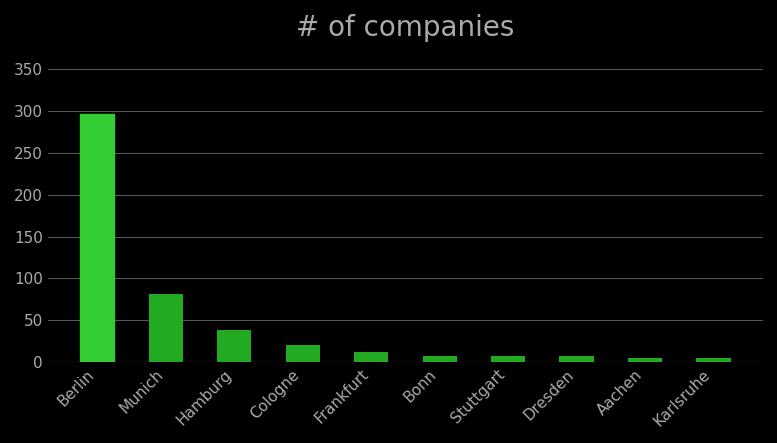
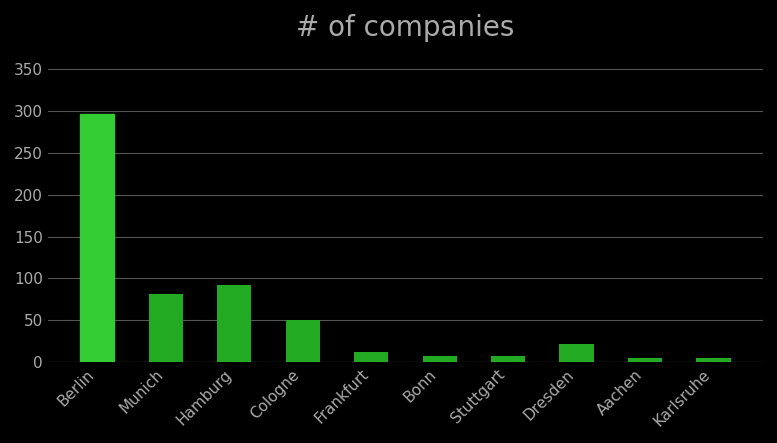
Hamburg: 38 -> 92
Cologne: 21 -> 50
Dresden: 7 -> 22
